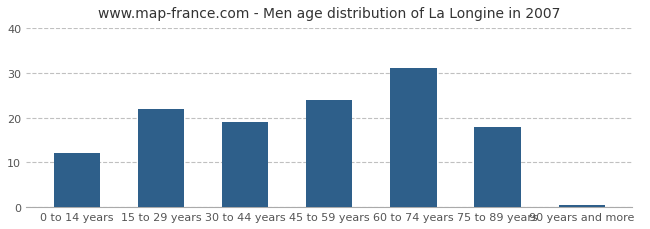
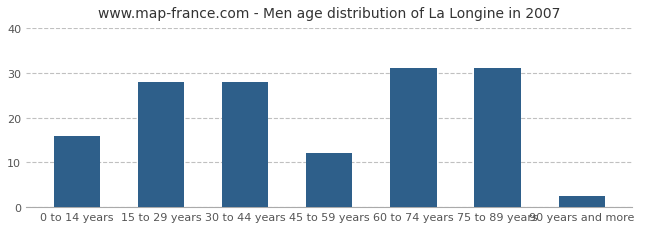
0 to 14 years: 12.0 -> 16.0
15 to 29 years: 22.0 -> 28.0
30 to 44 years: 19.0 -> 28.0
45 to 59 years: 24.0 -> 12.0
75 to 89 years: 18.0 -> 31.0
90 years and more: 0.5 -> 2.5
